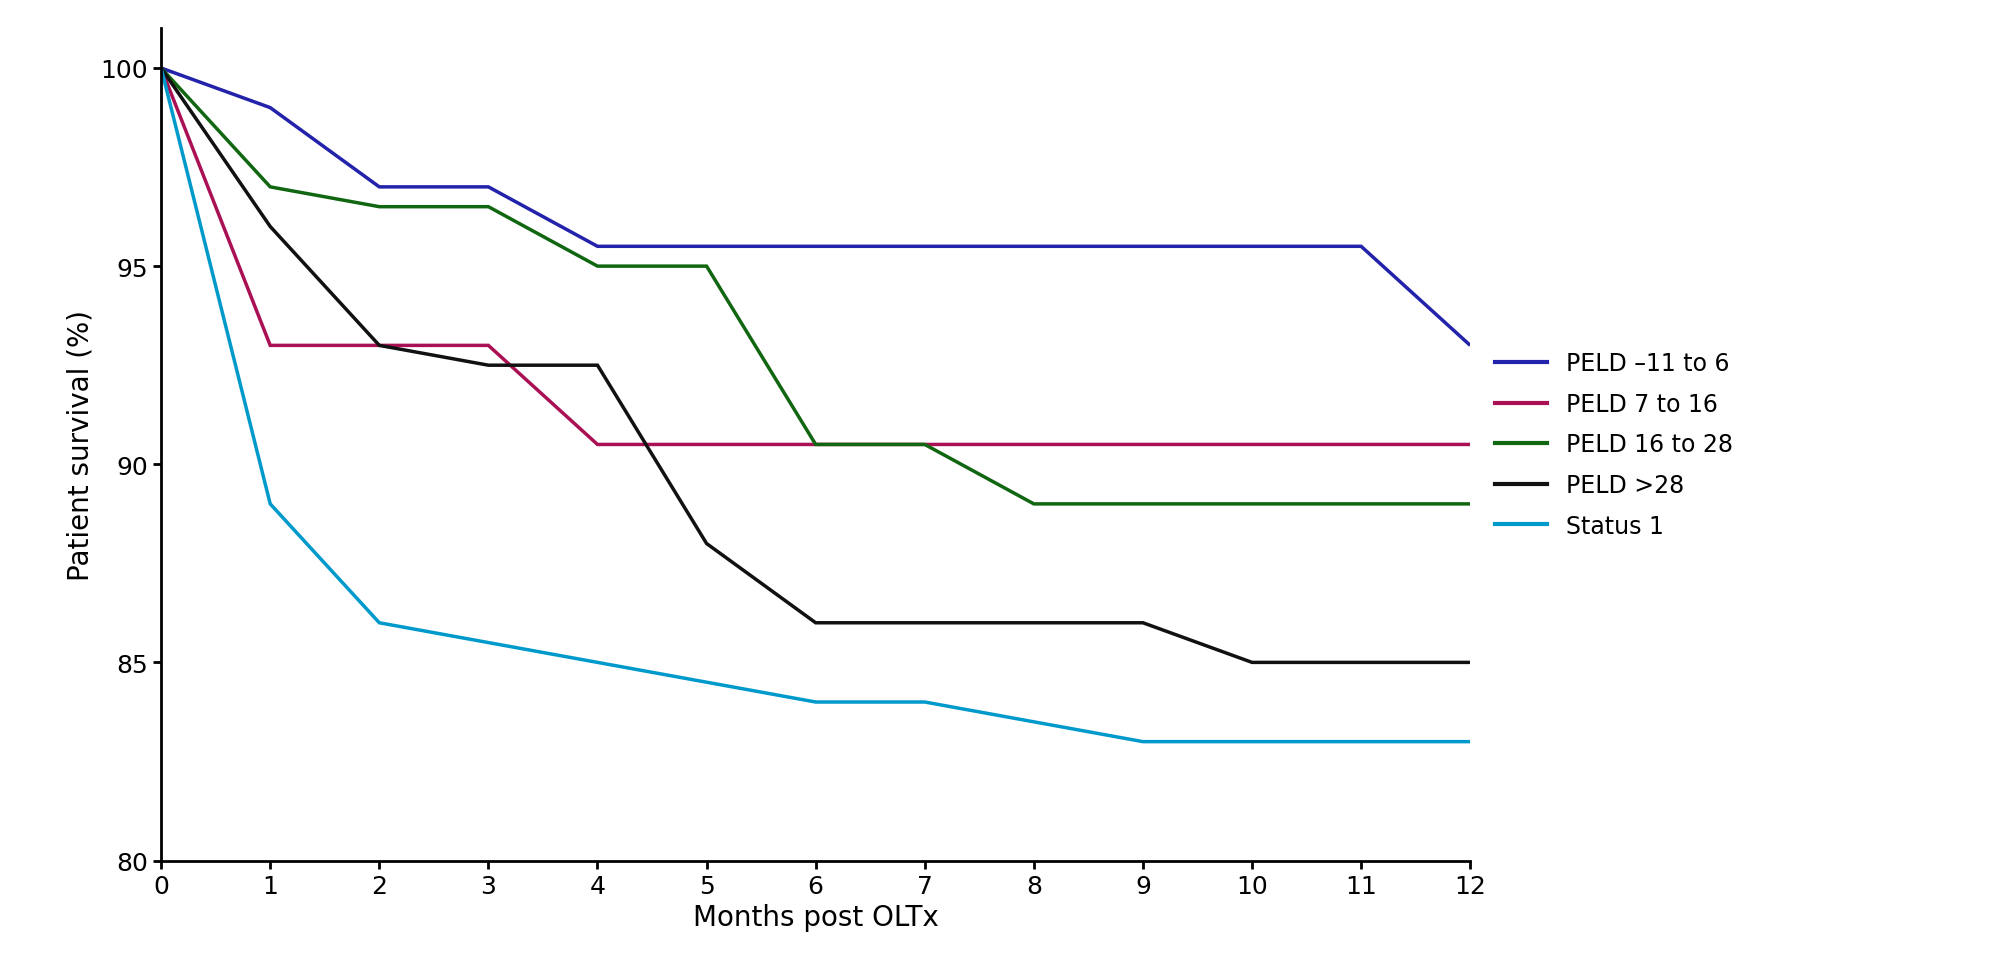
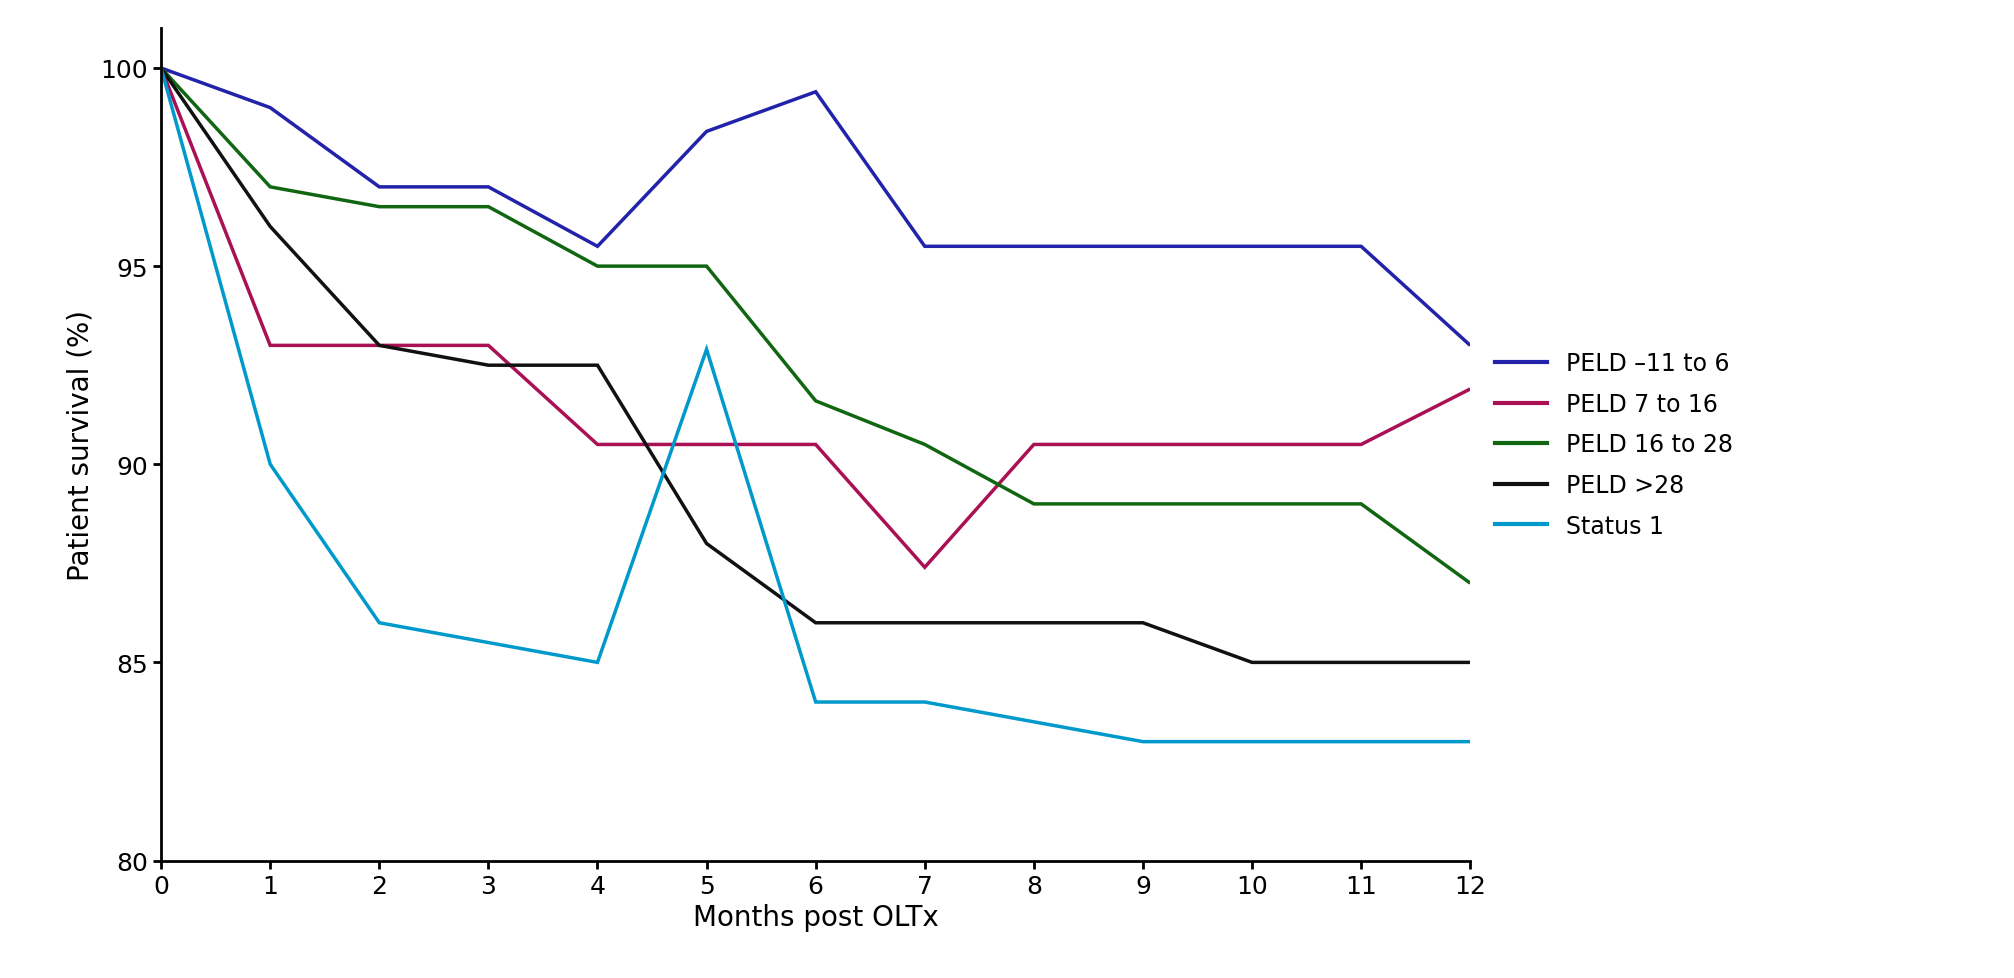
Status 1/1: 89.0 -> 90.0
PELD –11 to 6/5: 95.5 -> 98.4
Status 1/5: 84.5 -> 92.9
PELD –11 to 6/6: 95.5 -> 99.4
PELD 16 to 28/6: 90.5 -> 91.6
PELD 7 to 16/7: 90.5 -> 87.4
PELD 7 to 16/12: 90.5 -> 91.9
PELD 16 to 28/12: 89.0 -> 87.0
